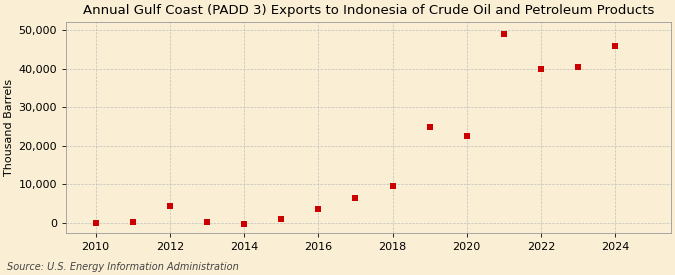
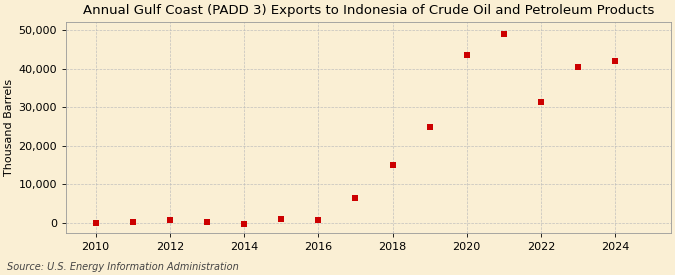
2012: 4,500 -> 700
2016: 3,500 -> 700
2018: 9,500 -> 15,000
2020: 22,500 -> 43,500
2022: 40,000 -> 31,500
2024: 46,000 -> 42,000
